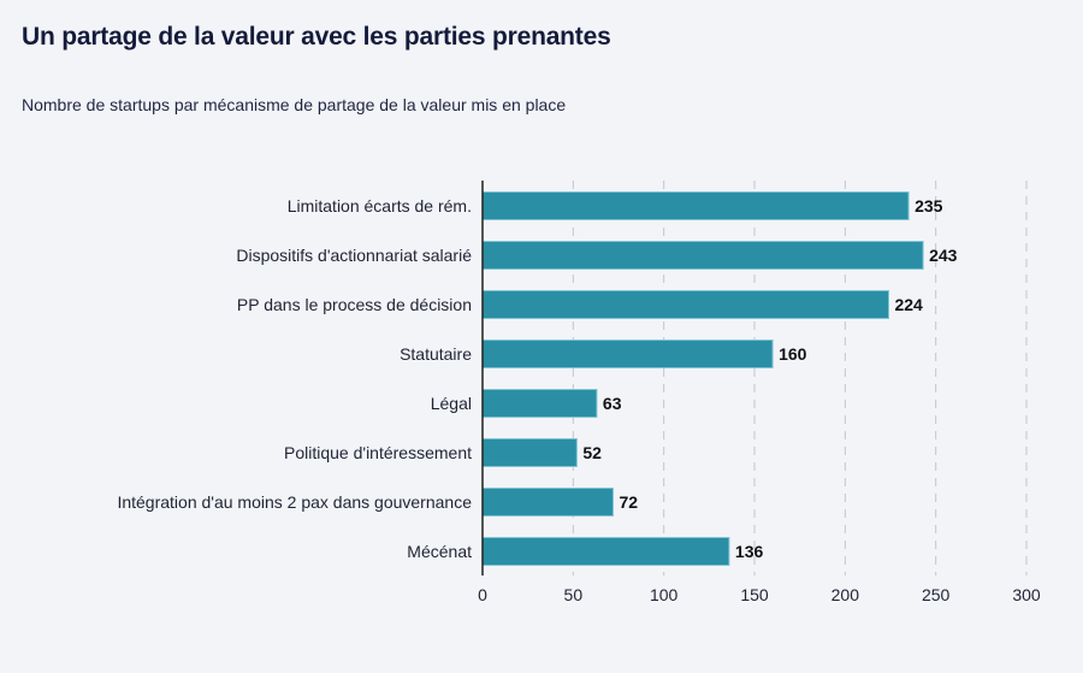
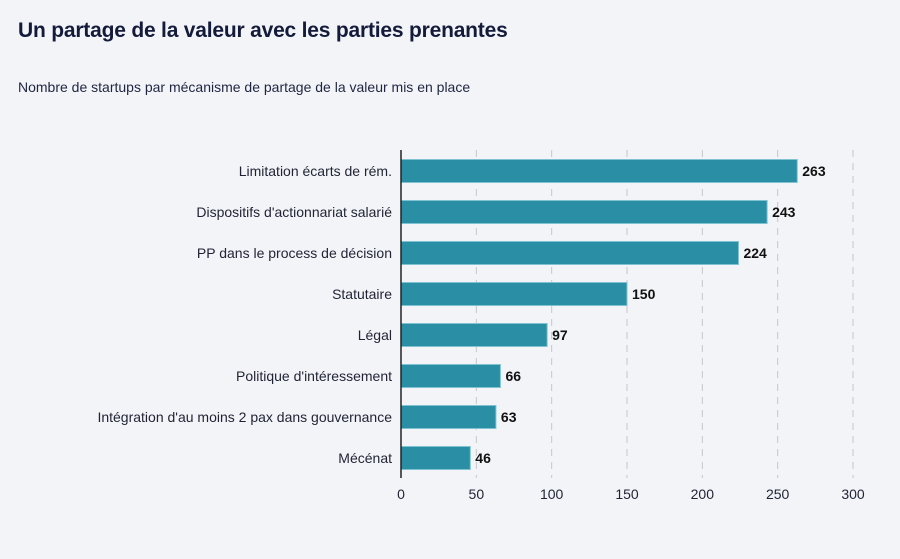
Limitation écarts de rém.: 235 -> 263
Statutaire: 160 -> 150
Légal: 63 -> 97
Politique d'intéressement: 52 -> 66
Intégration d'au moins 2 pax dans gouvernance: 72 -> 63
Mécénat: 136 -> 46
